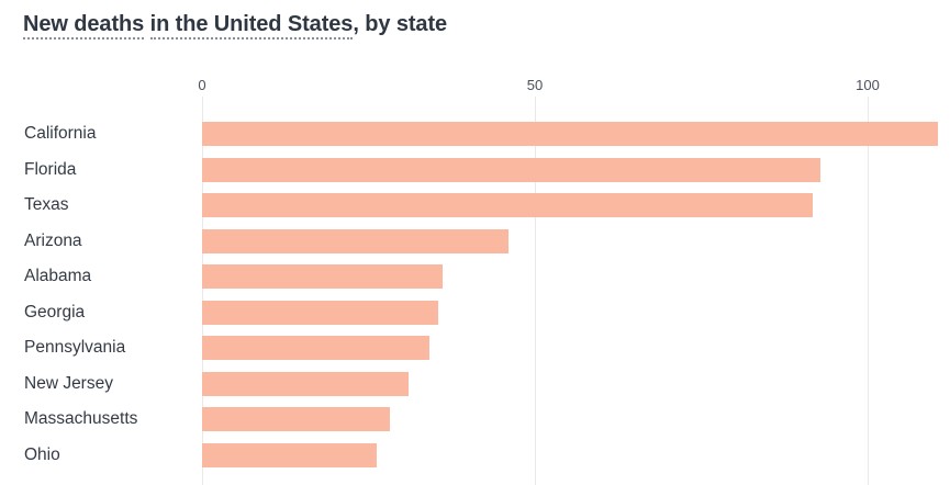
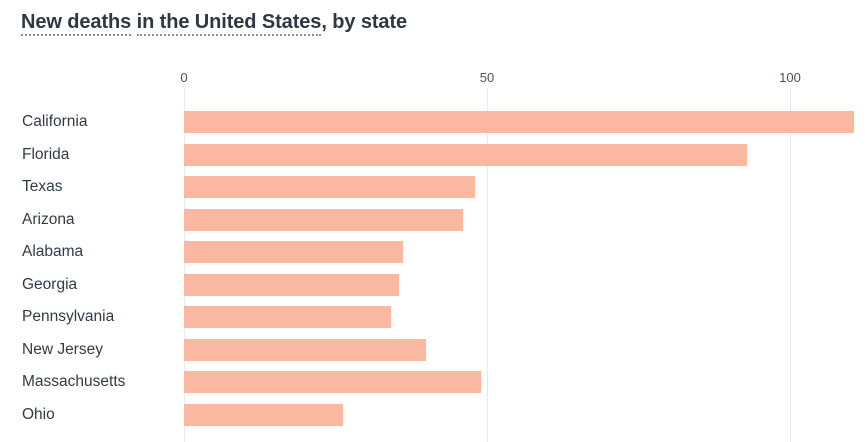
Texas: 92 -> 48
New Jersey: 31 -> 40
Massachusetts: 28 -> 49
